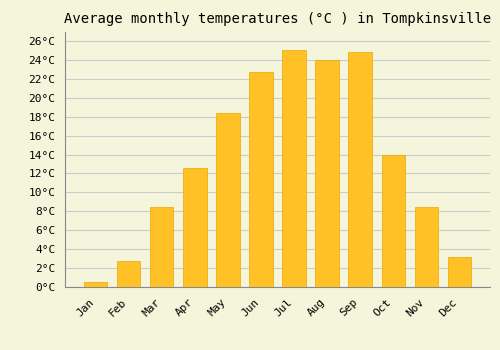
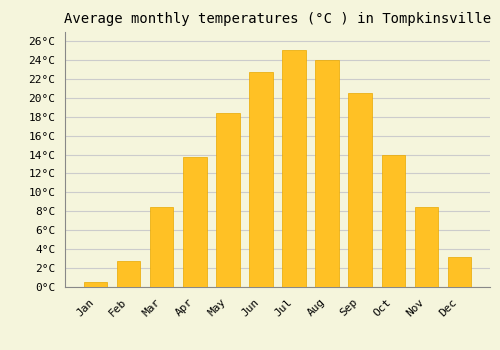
Apr: 12.6°C -> 13.7°C
Sep: 24.8°C -> 20.5°C
